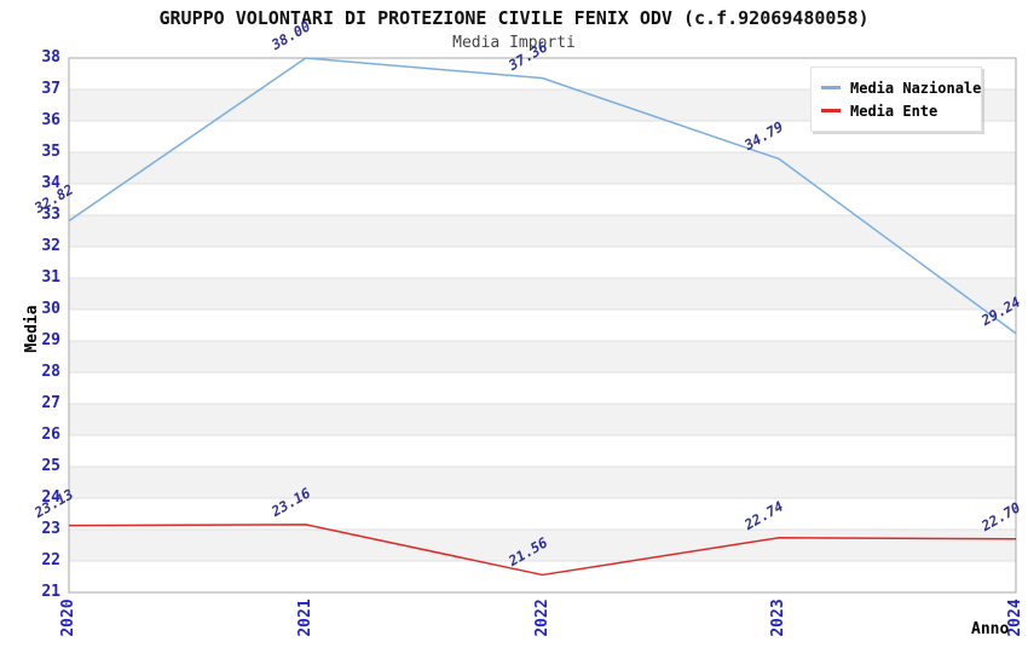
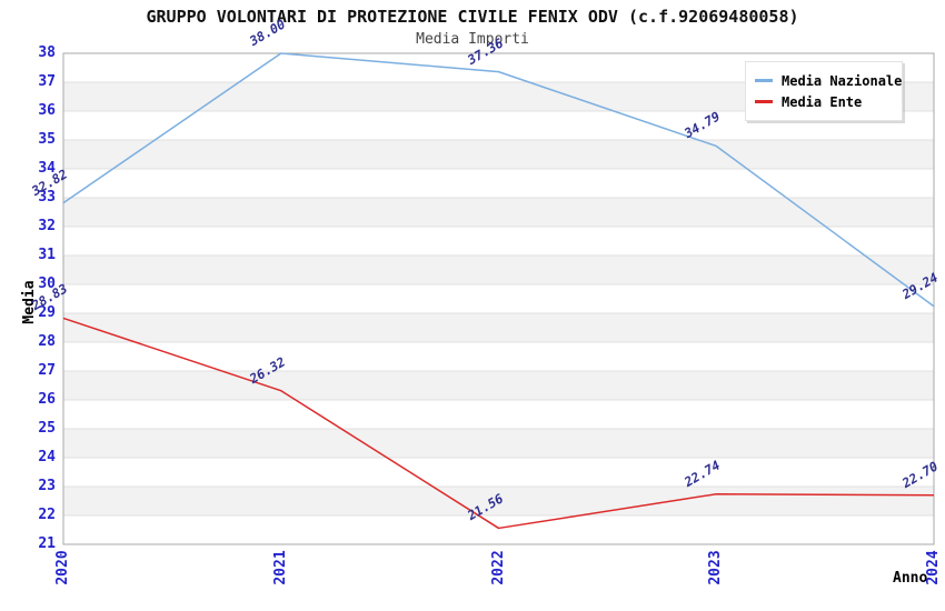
Media Ente/2020: 23.13 -> 28.83
Media Ente/2021: 23.16 -> 26.32
